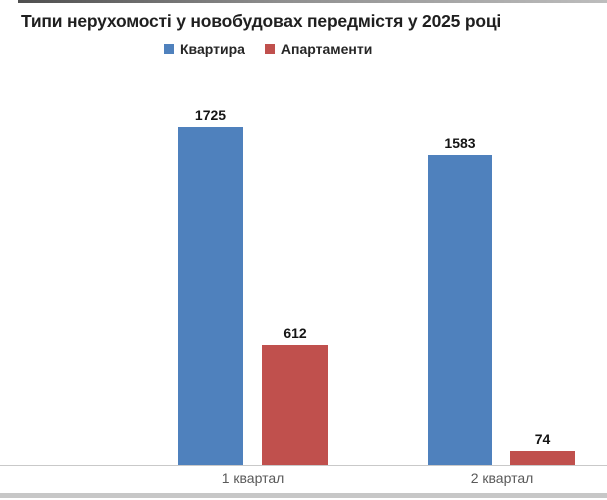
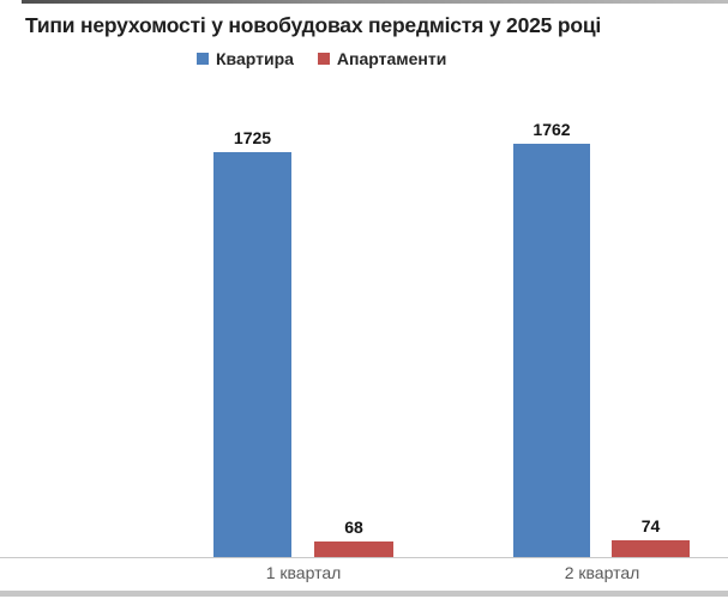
Апартаменти/1 квартал: 612 -> 68
Квартира/2 квартал: 1583 -> 1762
